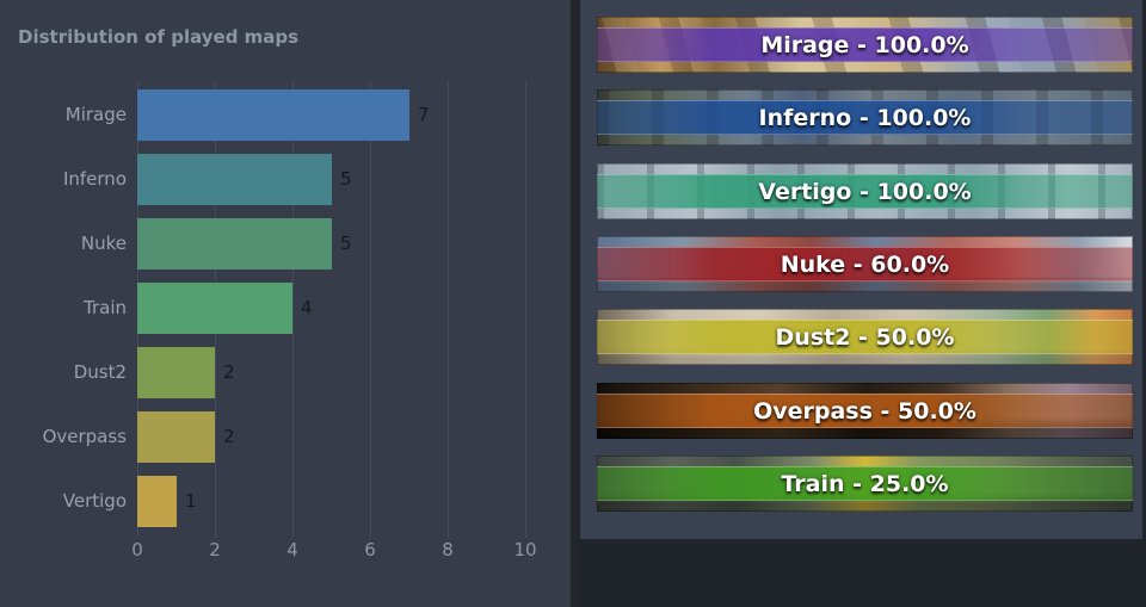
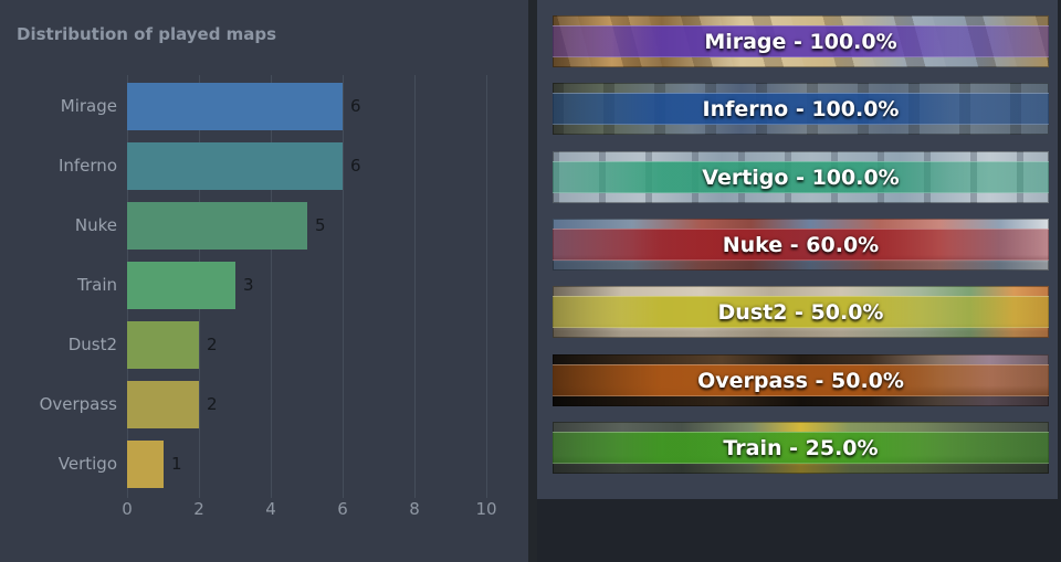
Mirage: 7 -> 6
Inferno: 5 -> 6
Train: 4 -> 3
